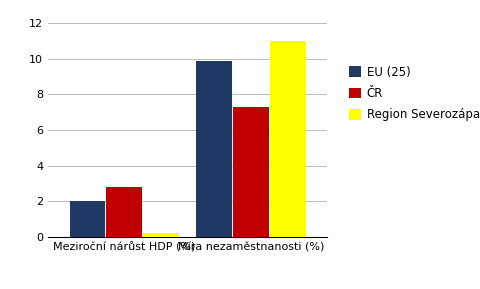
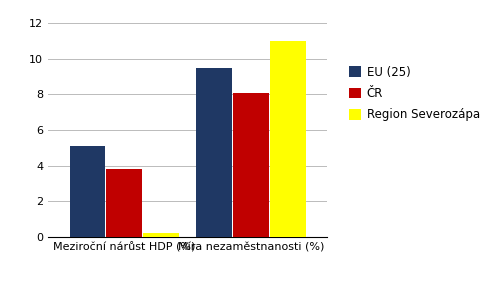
EU (25)/Meziroční nárůst HDP (%): 2.0 -> 5.1
ČR/Meziroční nárůst HDP (%): 2.8 -> 3.8
EU (25)/Míra nezaměstnanosti (%): 9.9 -> 9.5
ČR/Míra nezaměstnanosti (%): 7.3 -> 8.1
